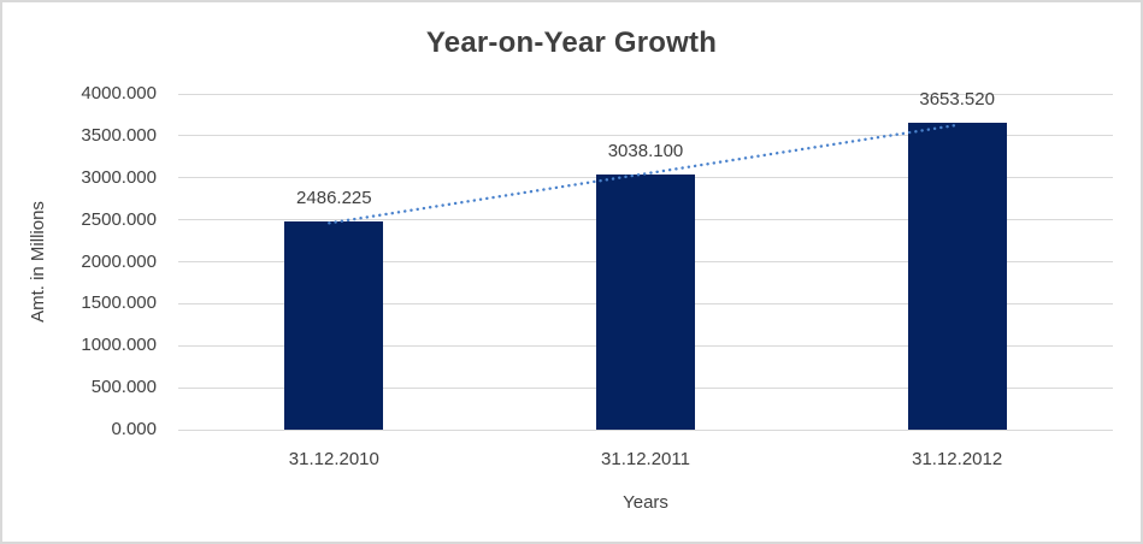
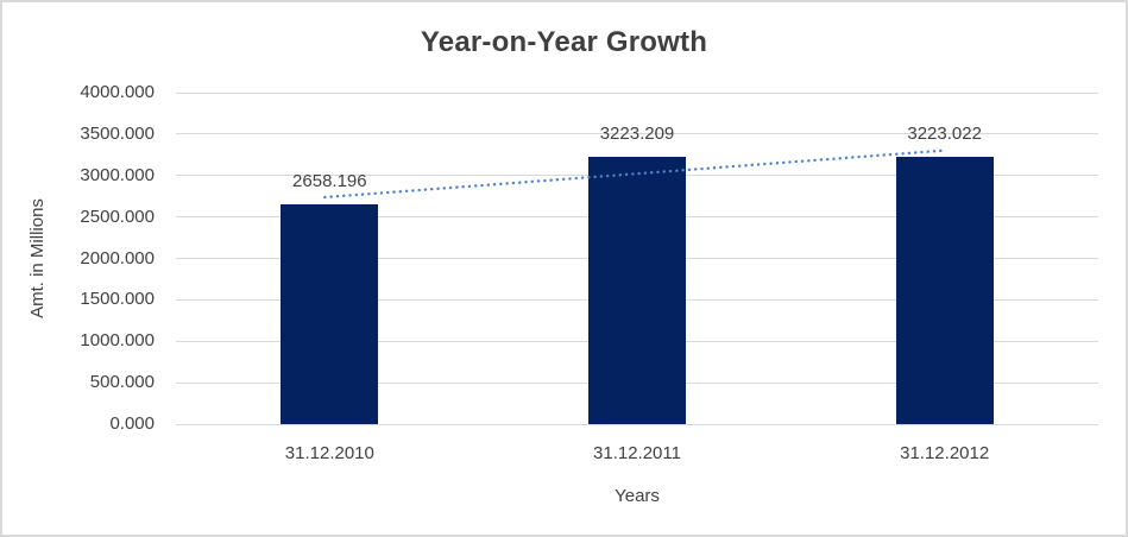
31.12.2010: 2486.225 -> 2658.196
31.12.2011: 3038.100 -> 3223.209
31.12.2012: 3653.520 -> 3223.022
